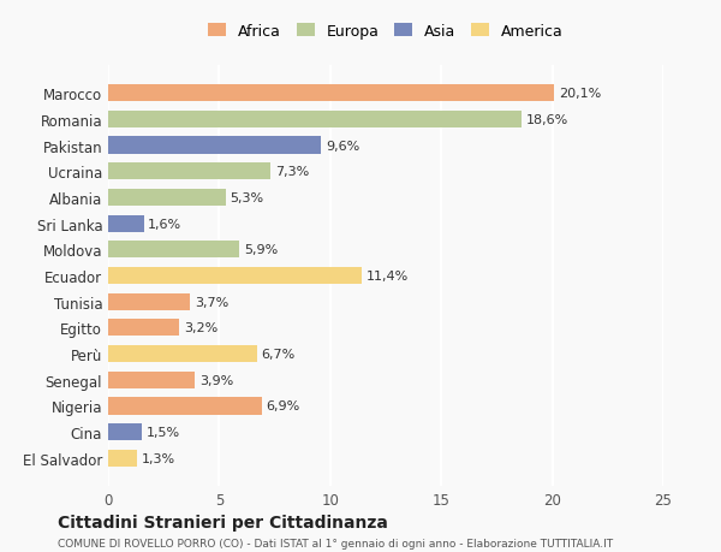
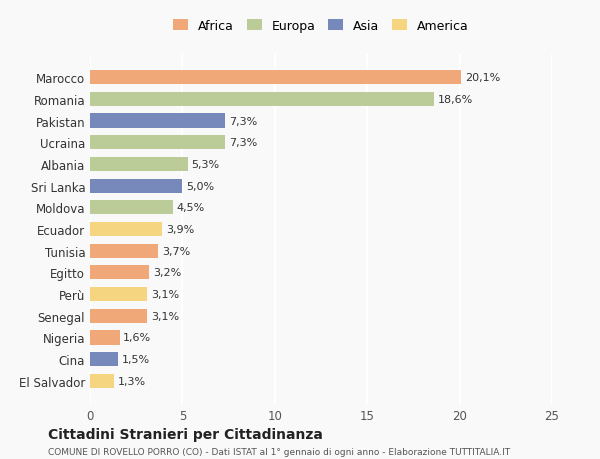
Pakistan: 9,6% -> 7,3%
Sri Lanka: 1,6% -> 5,0%
Moldova: 5,9% -> 4,5%
Ecuador: 11,4% -> 3,9%
Perù: 6,7% -> 3,1%
Senegal: 3,9% -> 3,1%
Nigeria: 6,9% -> 1,6%
